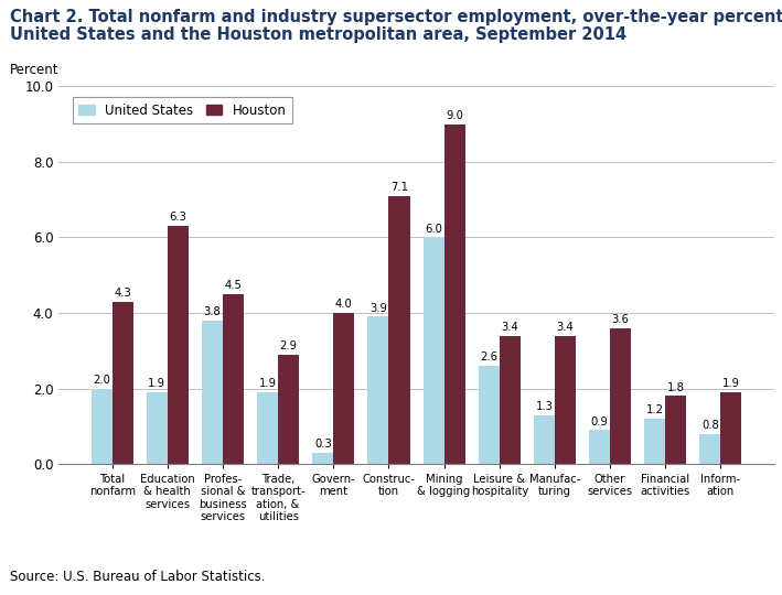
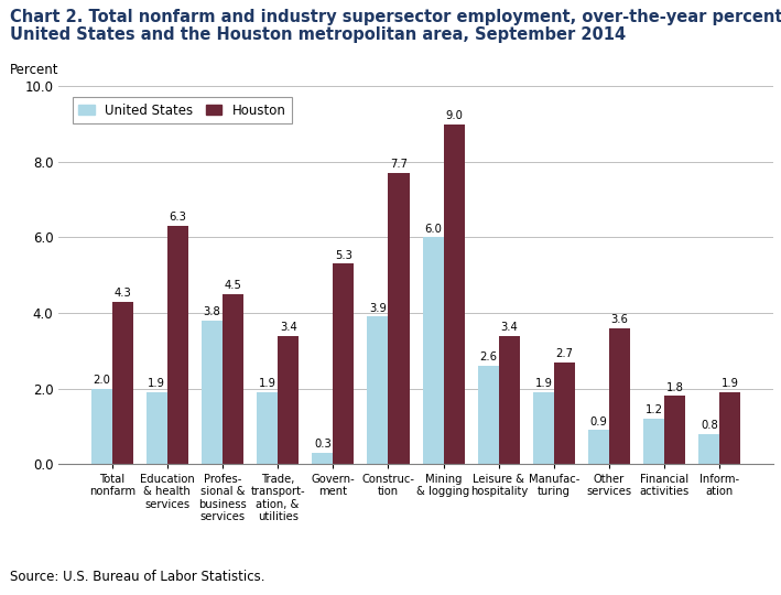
Houston/Trade, transport- ation, & utilities: 2.9 -> 3.4
Houston/Govern- ment: 4.0 -> 5.3
Houston/Construc- tion: 7.1 -> 7.7
United States/Manufac- turing: 1.3 -> 1.9
Houston/Manufac- turing: 3.4 -> 2.7
